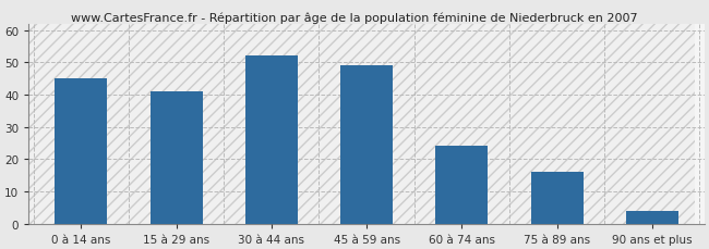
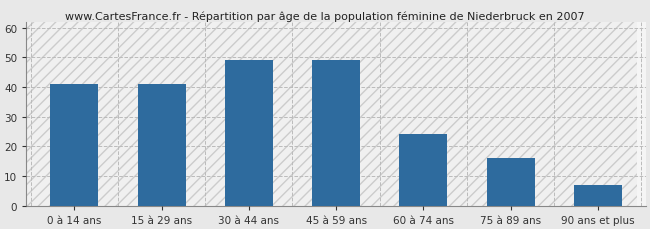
0 à 14 ans: 45 -> 41
30 à 44 ans: 52 -> 49
90 ans et plus: 4 -> 7
